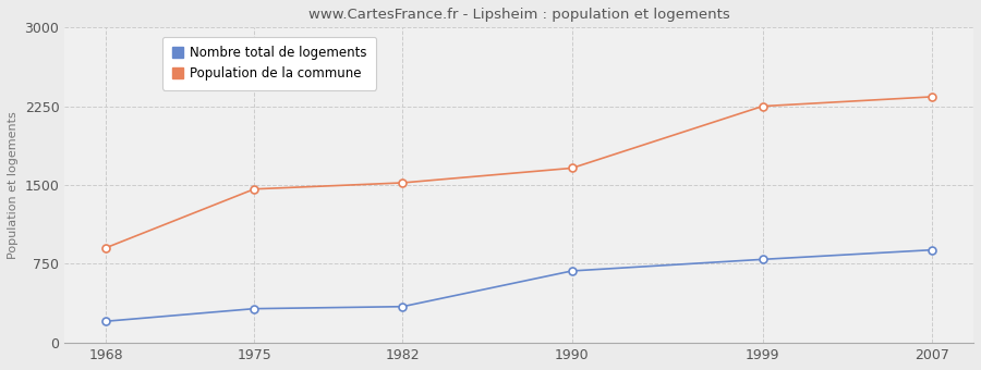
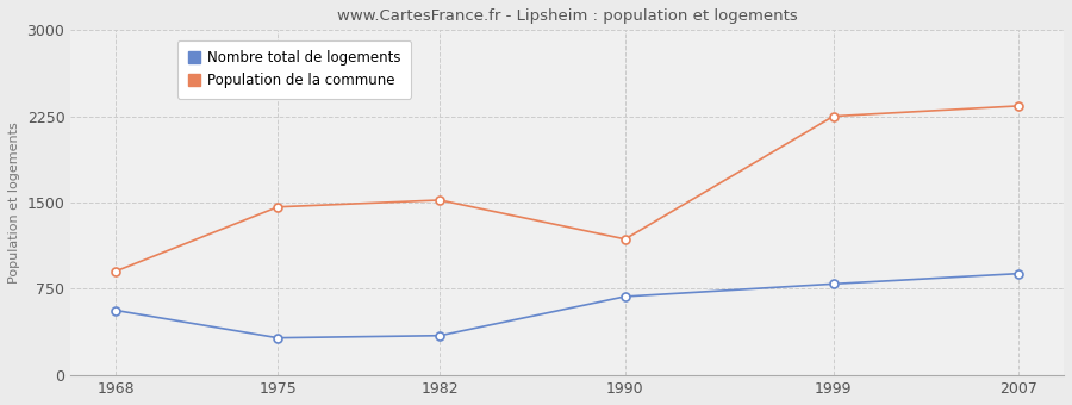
Nombre total de logements/1968: 200 -> 560
Population de la commune/1990: 1660 -> 1180
